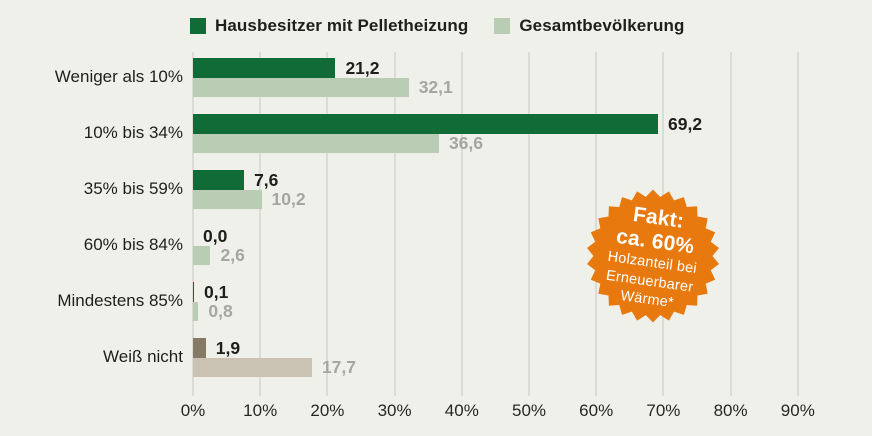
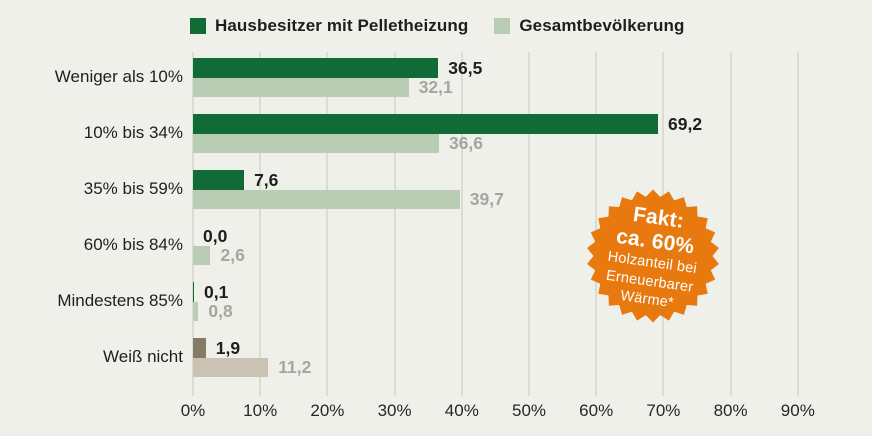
Hausbesitzer mit Pelletheizung/Weniger als 10%: 21,2 -> 36,5
Gesamtbevölkerung/35% bis 59%: 10,2 -> 39,7
Gesamtbevölkerung/Weiß nicht: 17,7 -> 11,2
